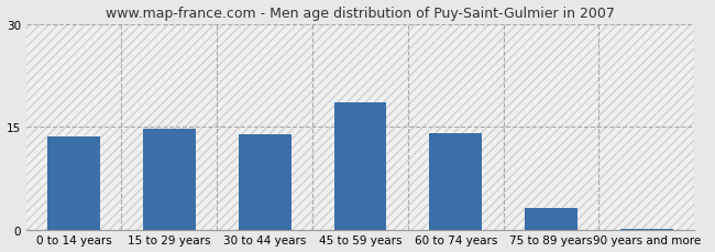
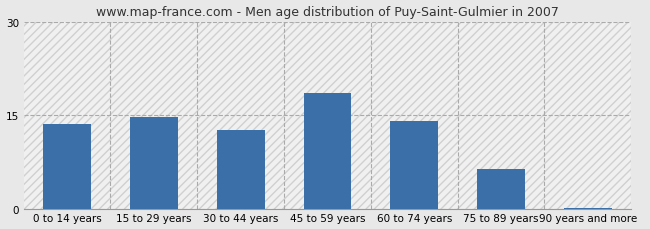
30 to 44 years: 13.9 -> 12.6
75 to 89 years: 3.2 -> 6.4
